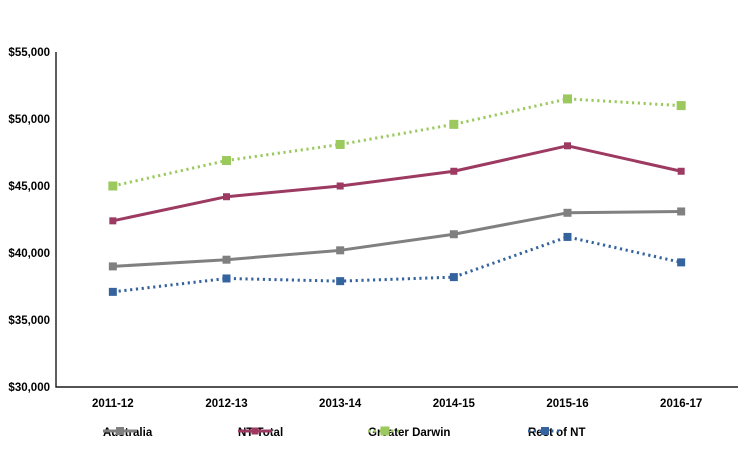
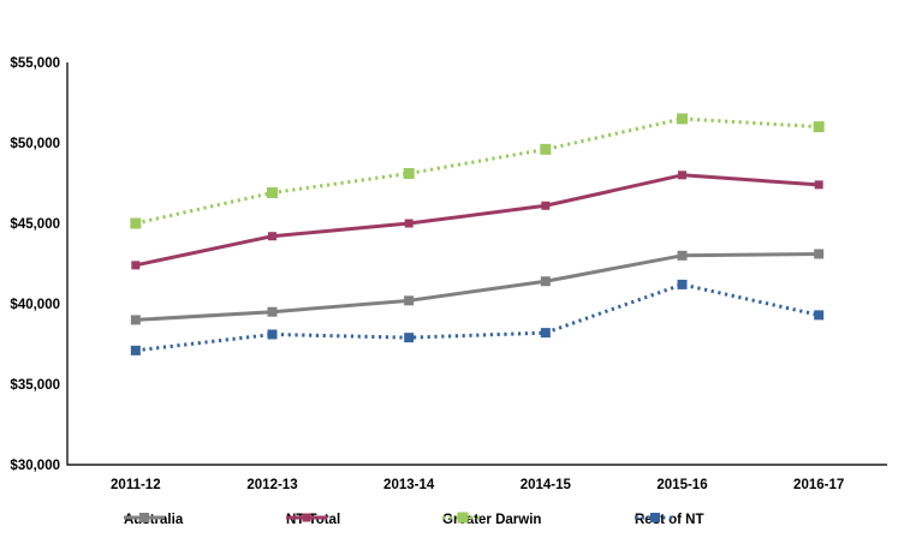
NT Total/2016-17: $46100 -> $47400
